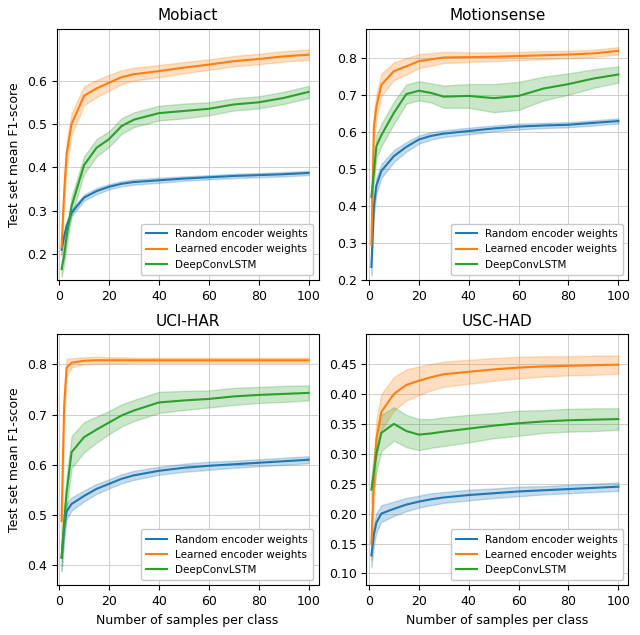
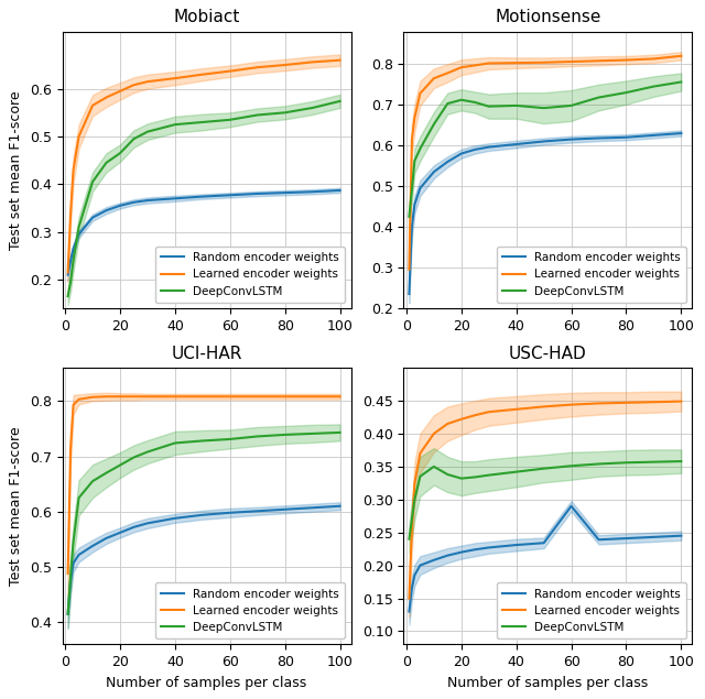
USC-HAD/Random encoder weights/60: 0.237 -> 0.290
